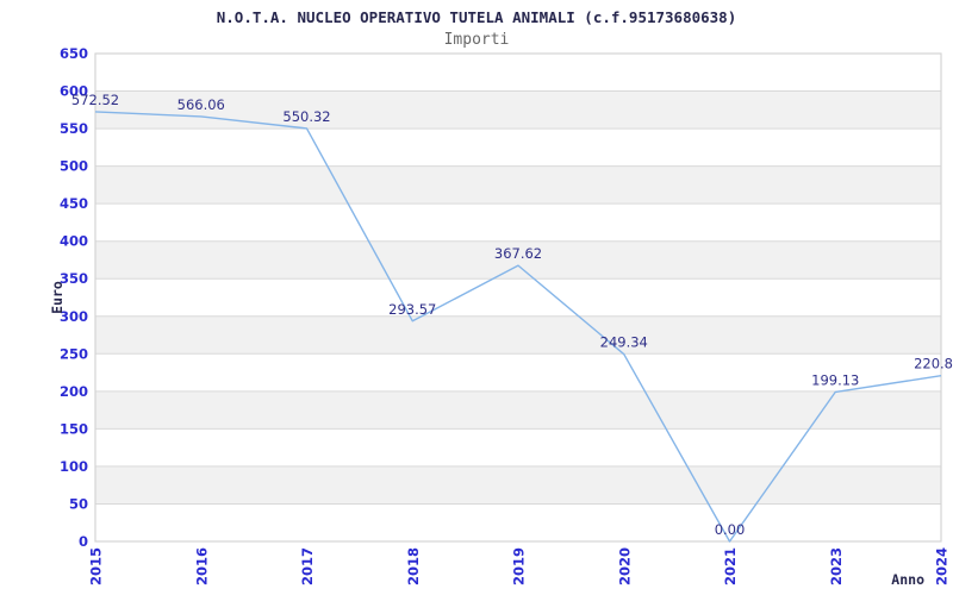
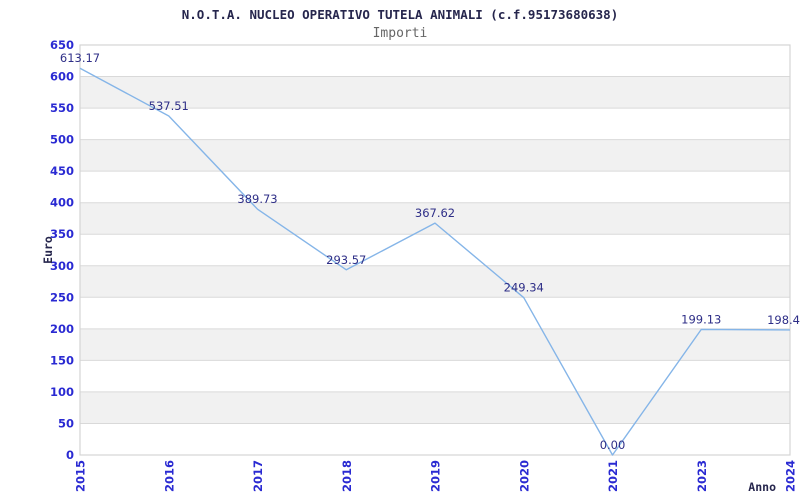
2015: 572.52 -> 613.17
2016: 566.06 -> 537.51
2017: 550.32 -> 389.73
2024: 220.8 -> 198.4
